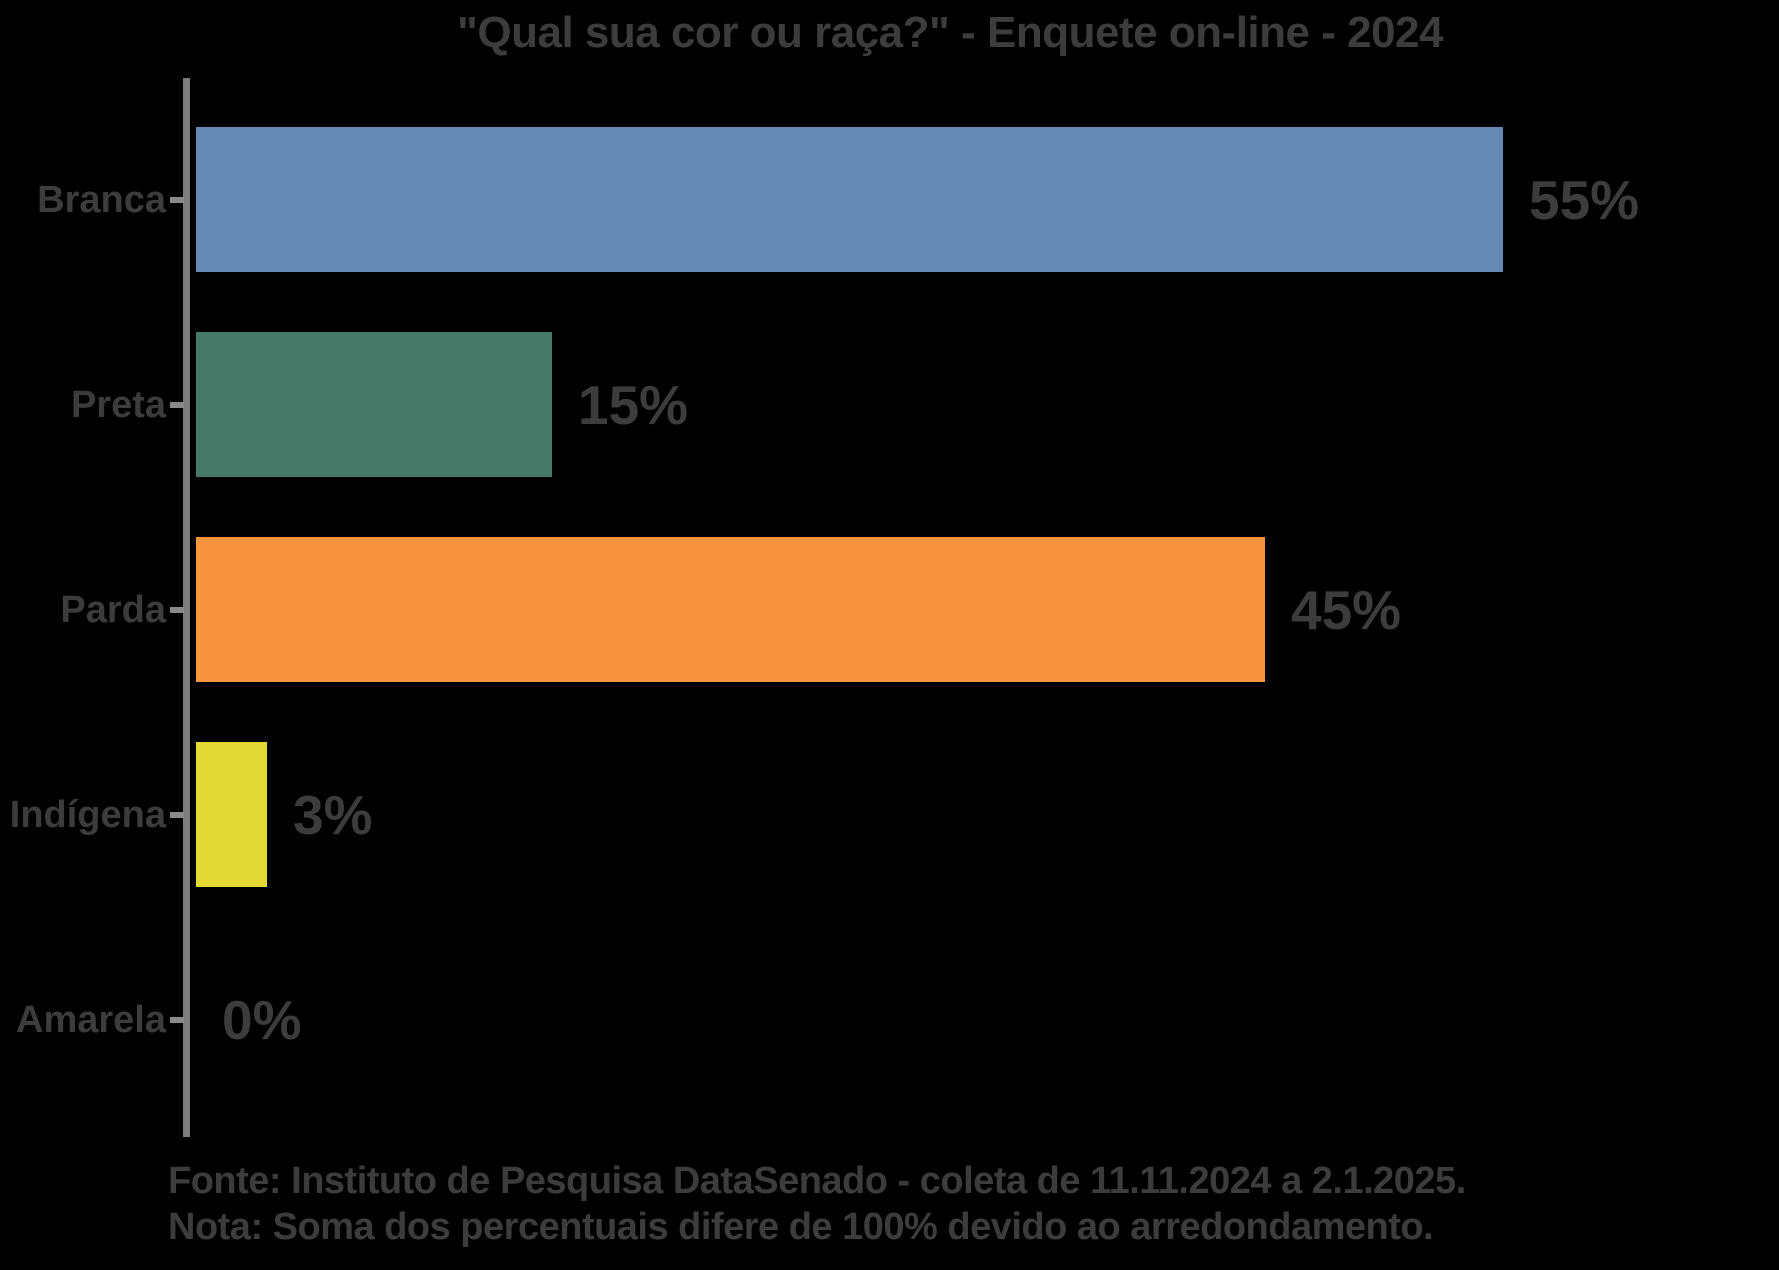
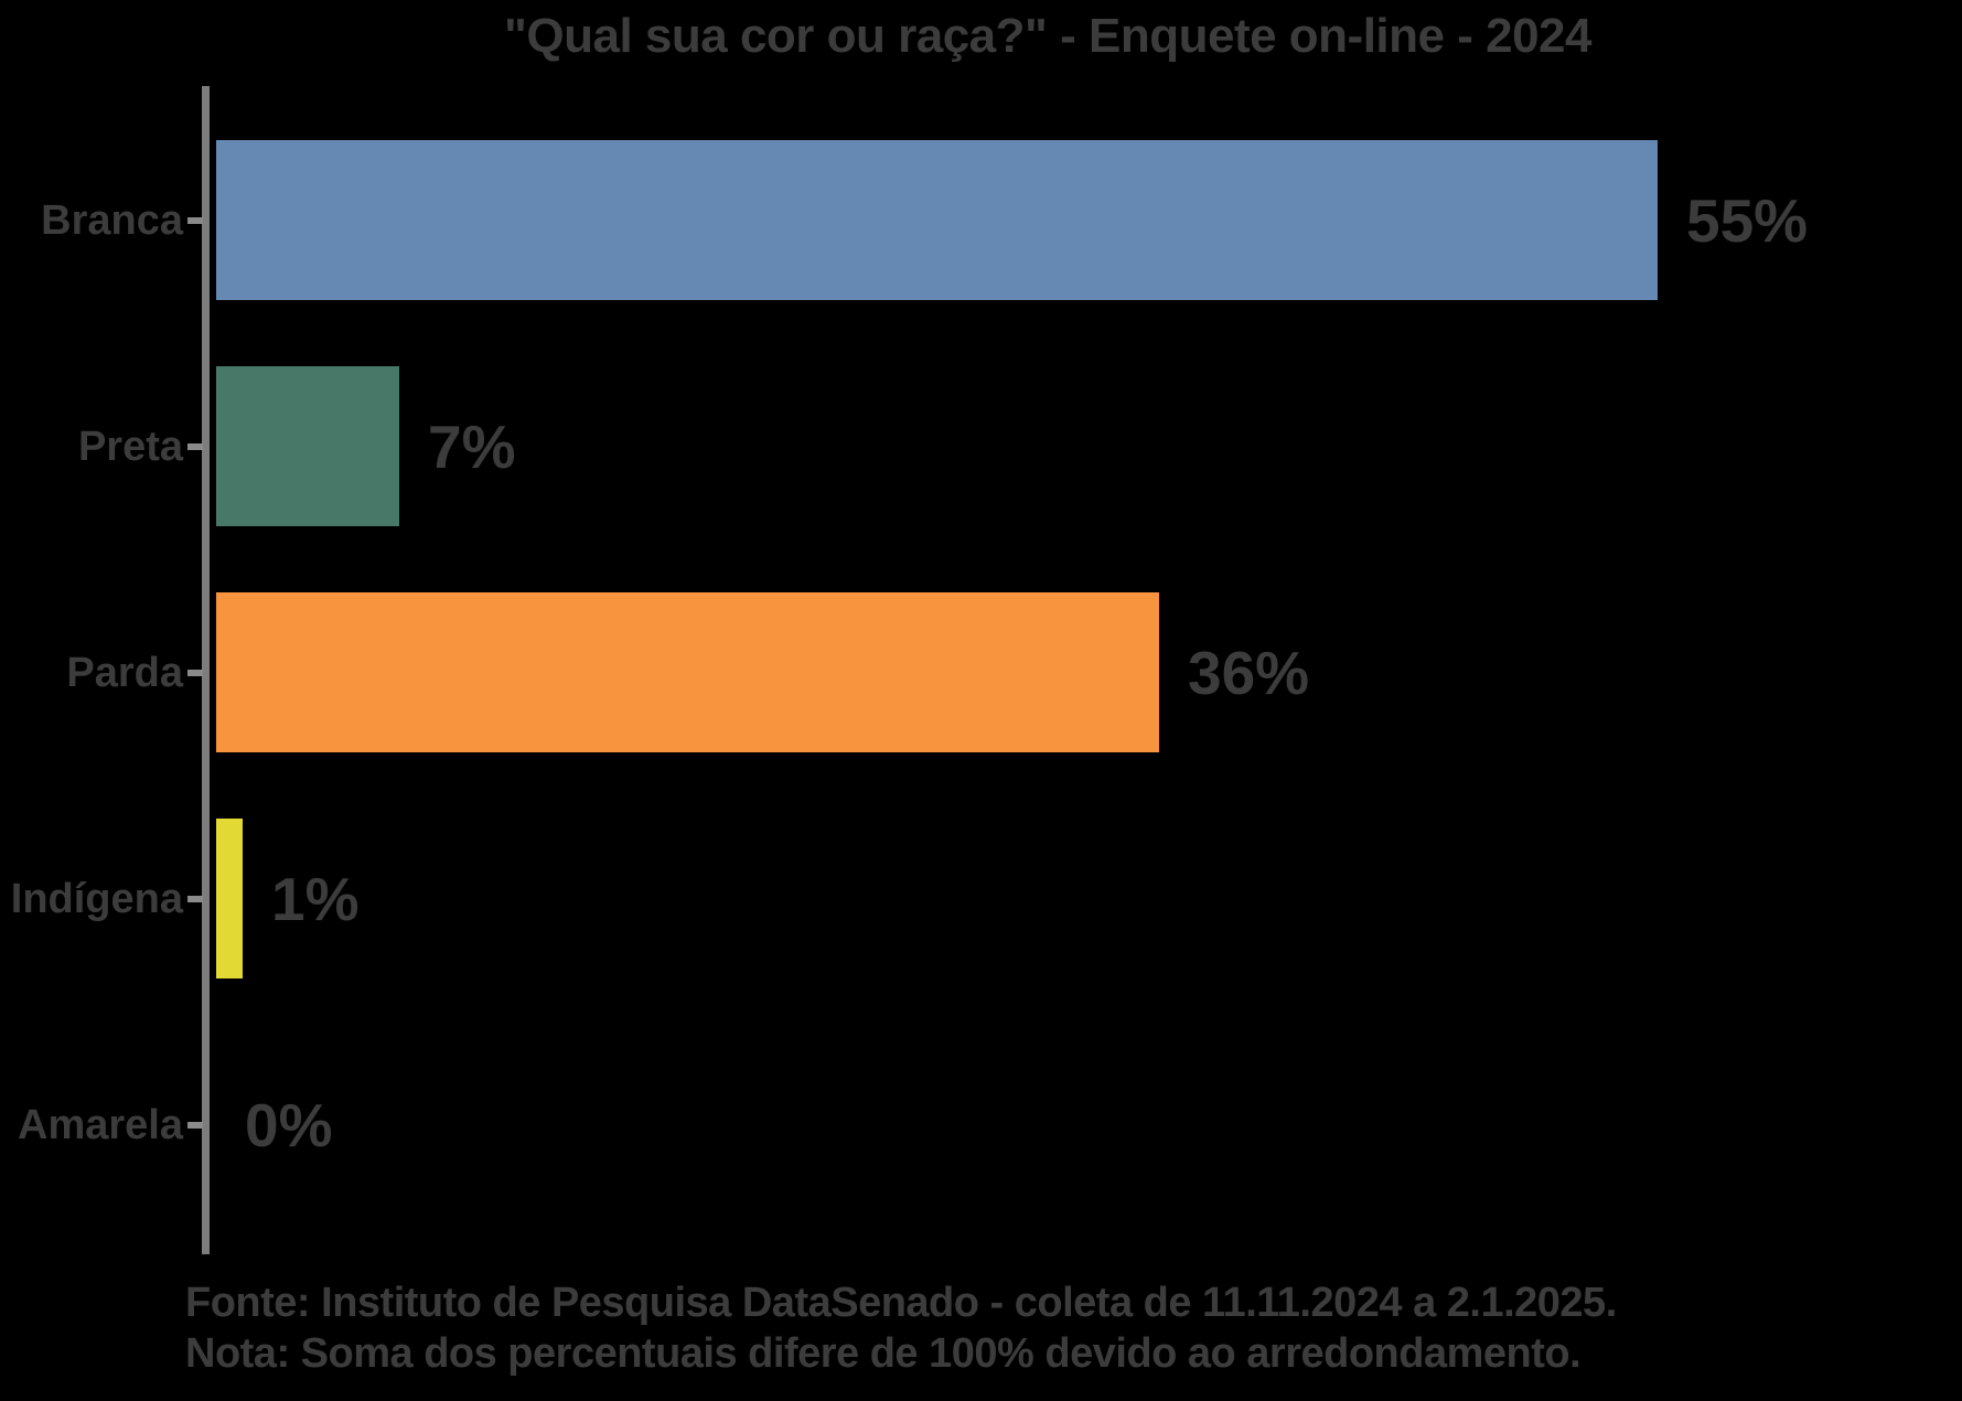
Preta: 15% -> 7%
Parda: 45% -> 36%
Indígena: 3% -> 1%
